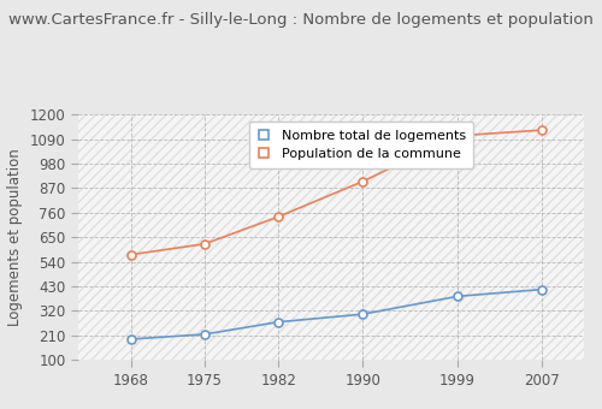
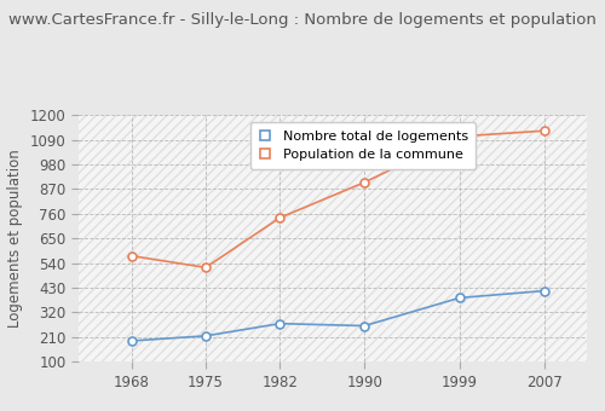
Population de la commune/1975: 620 -> 520
Nombre total de logements/1990: 300 -> 260
